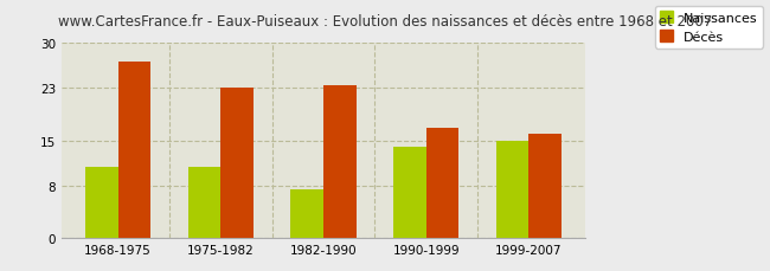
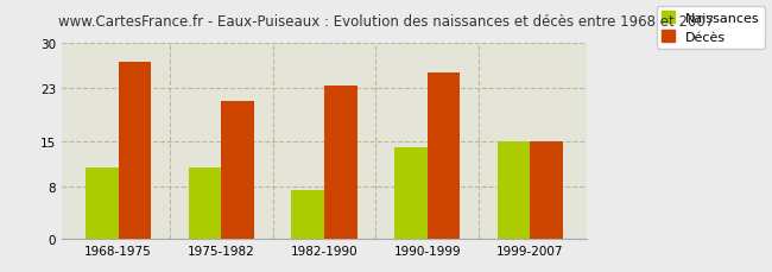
Décès/1975-1982: 23.0 -> 21.0
Décès/1990-1999: 17.0 -> 25.5
Décès/1999-2007: 16.0 -> 15.0
